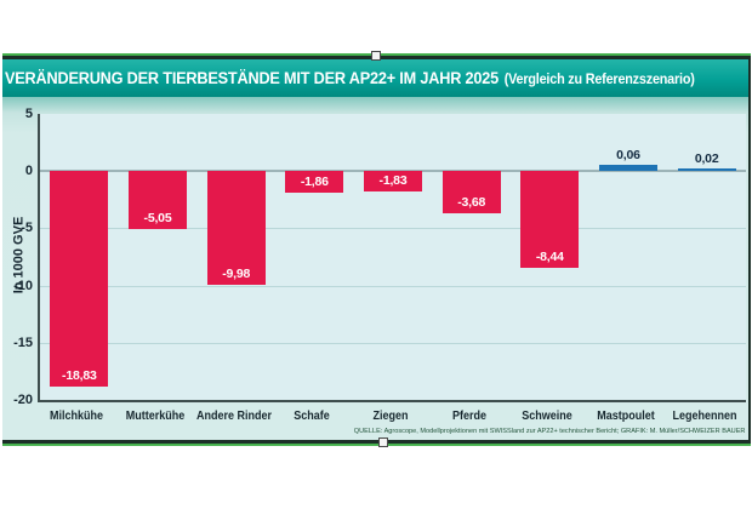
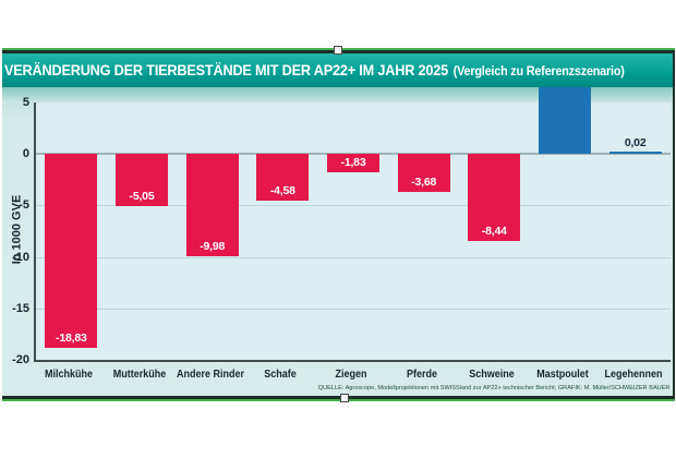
Schafe: -1,86 -> -4,58
Mastpoulet: 0,06 -> 1,04
